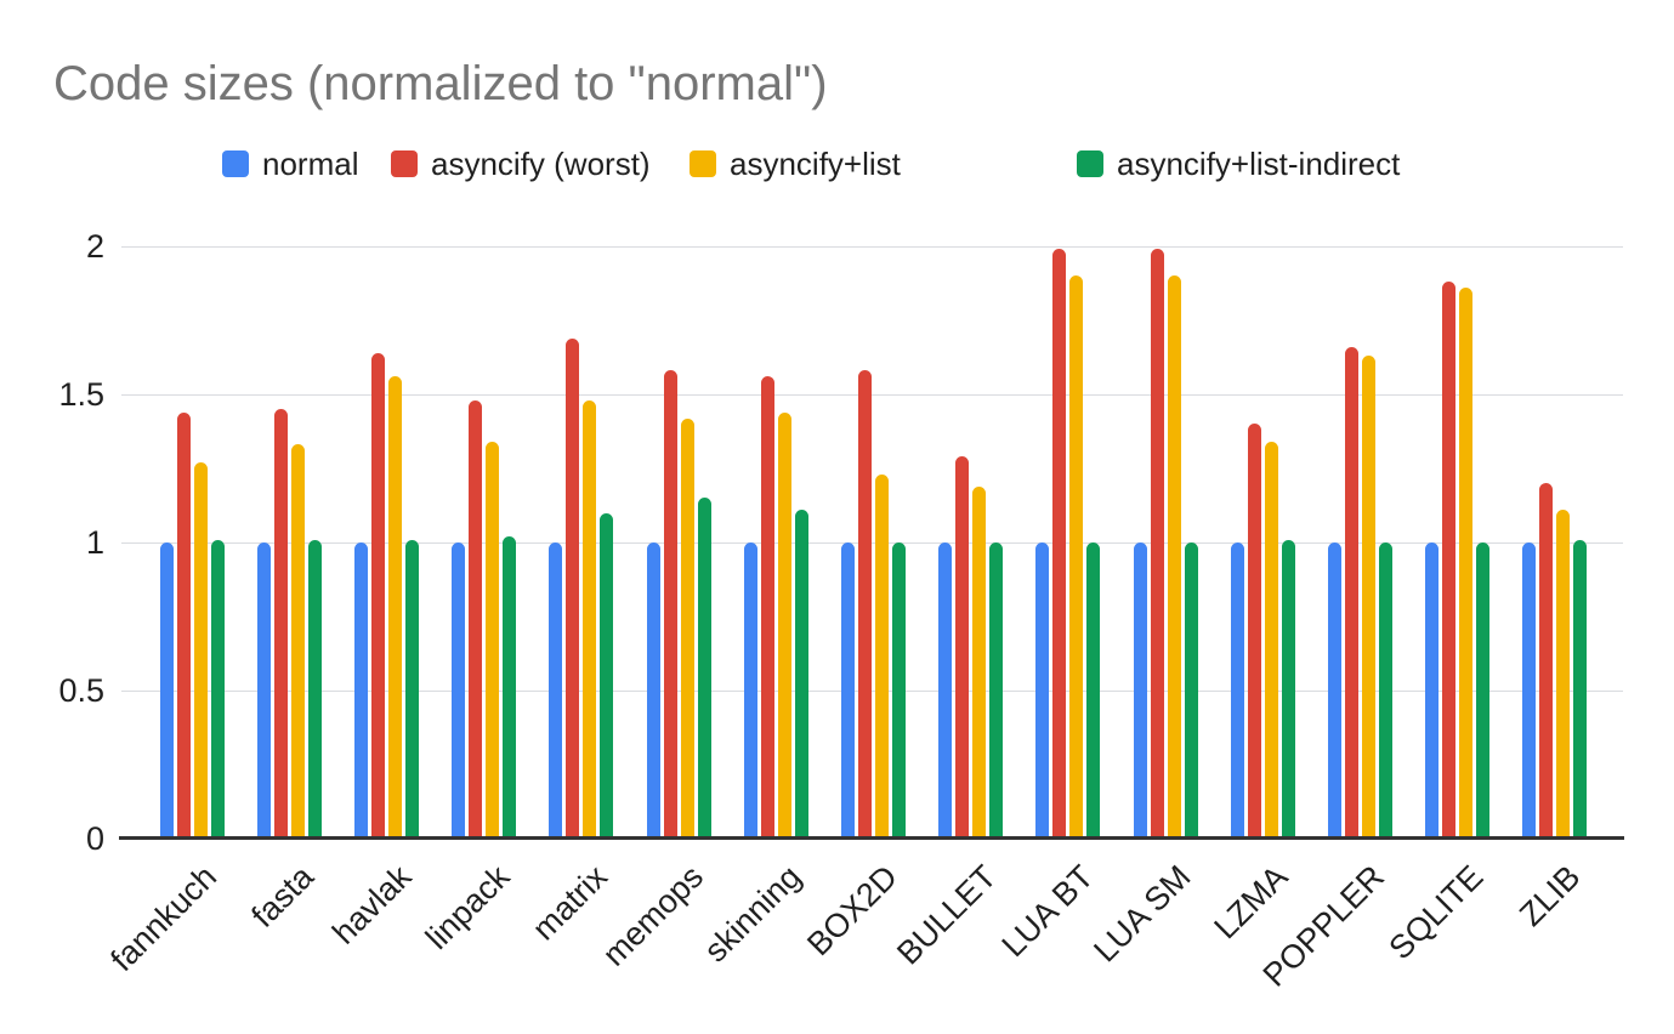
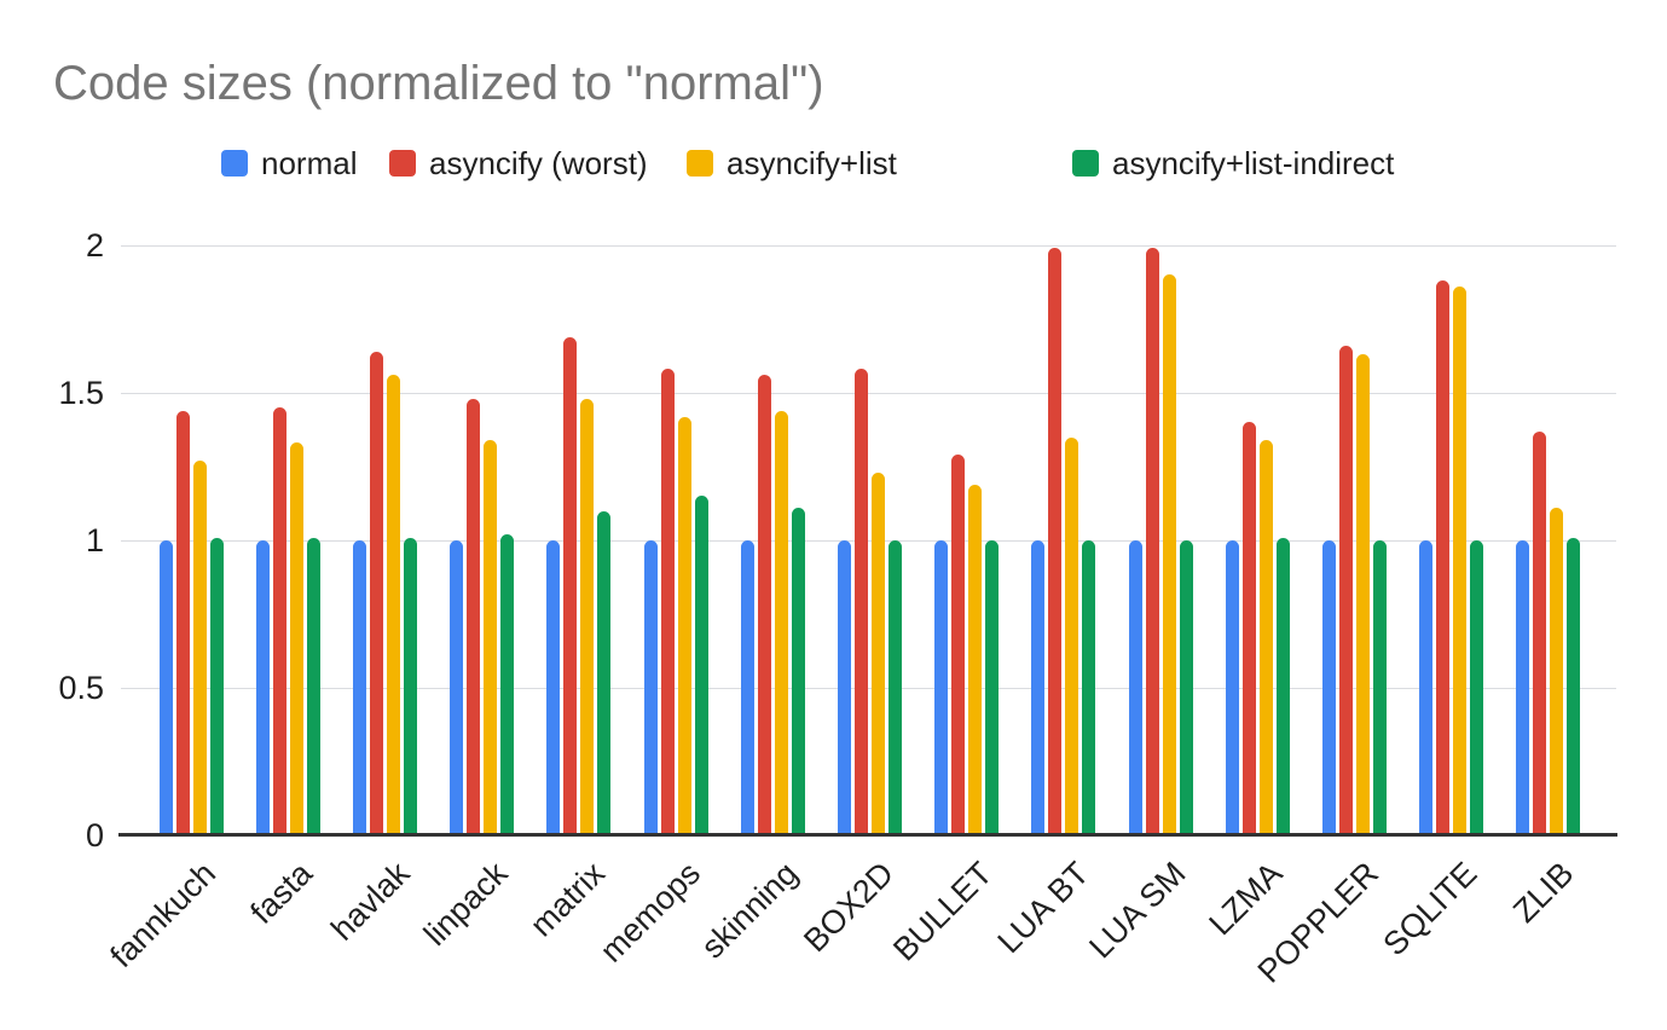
asyncify+list/LUA BT: 1.90 -> 1.35
asyncify (worst)/ZLIB: 1.20 -> 1.37
